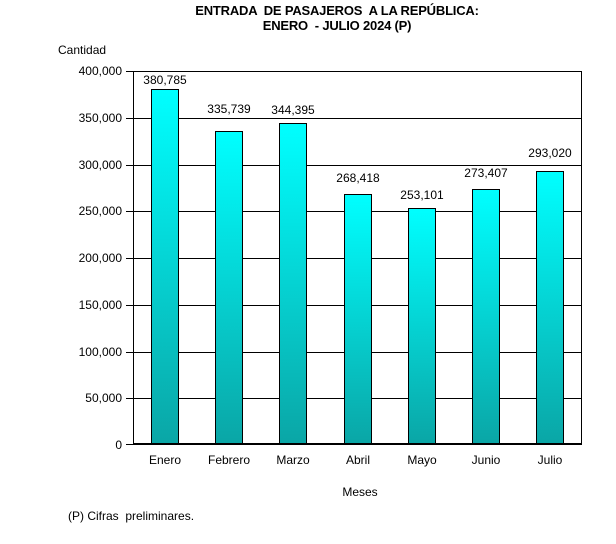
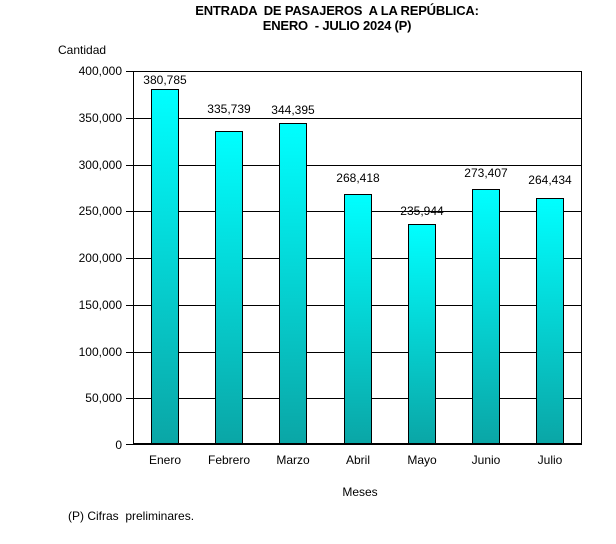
Mayo: 253,101 -> 235,944
Julio: 293,020 -> 264,434
